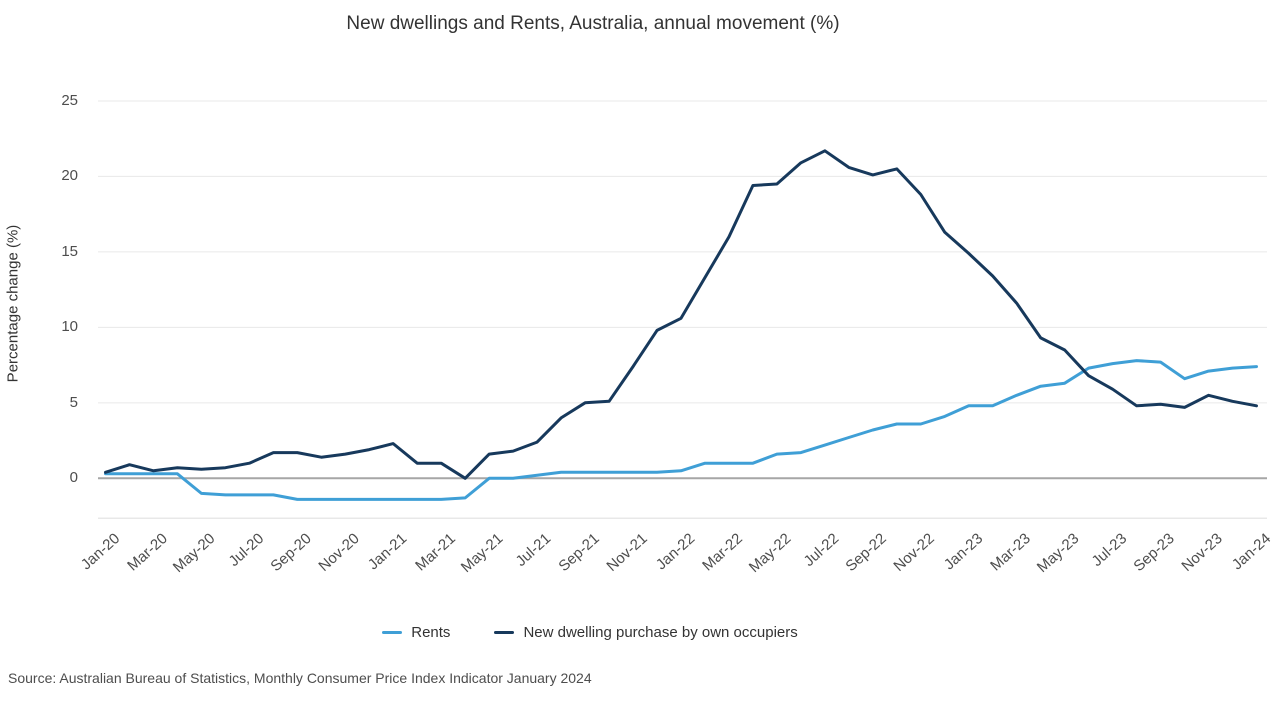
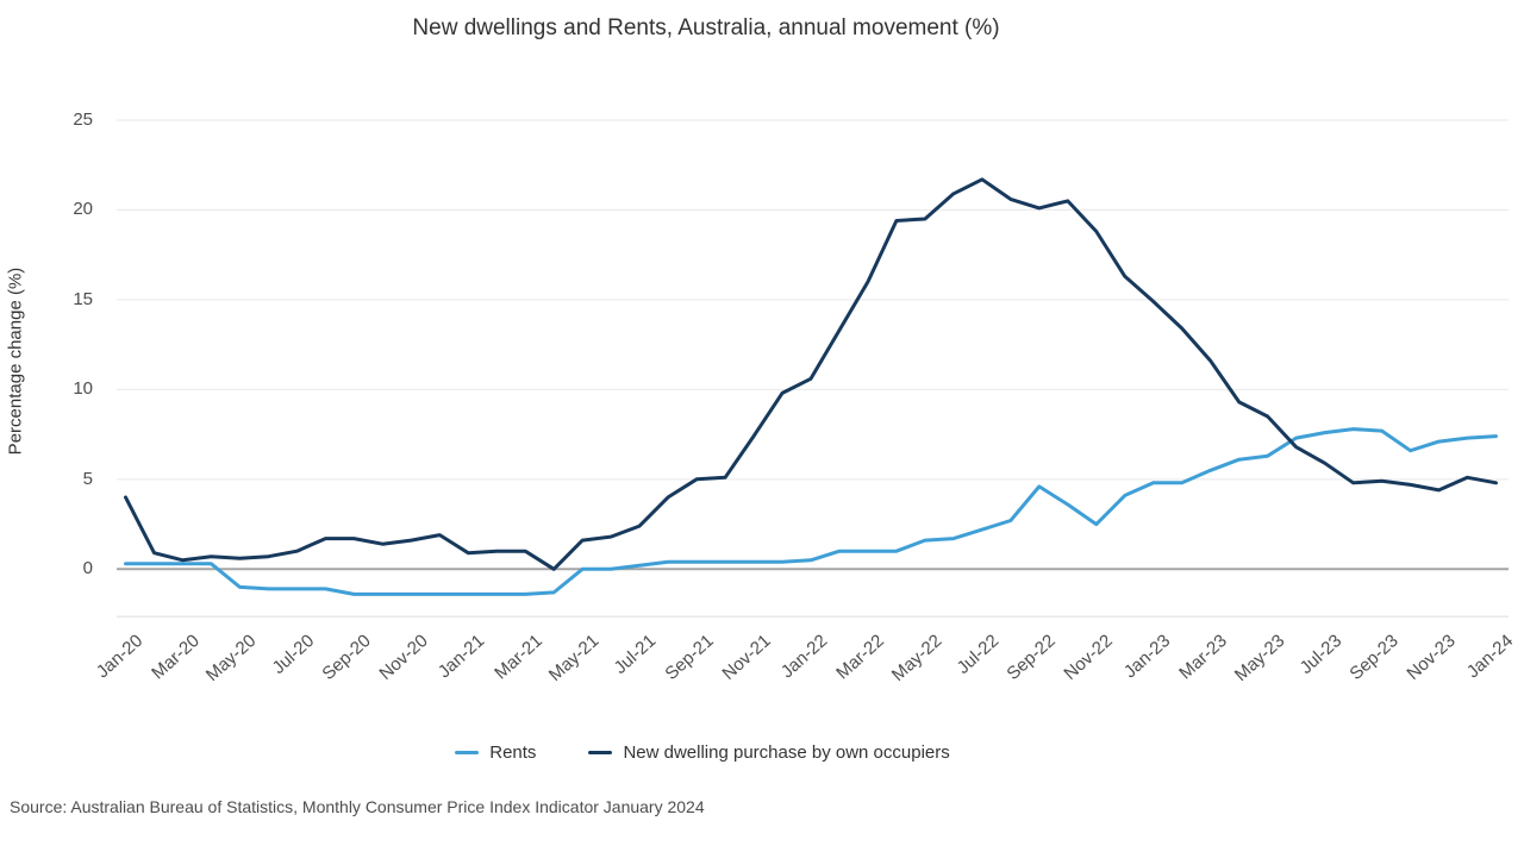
New dwelling purchase by own occupiers/Jan-20: 0.4 -> 4.0
New dwelling purchase by own occupiers/Jan-21: 2.3 -> 0.9
Rents/Sep-22: 3.2 -> 4.6
Rents/Nov-22: 3.6 -> 2.5
New dwelling purchase by own occupiers/Nov-23: 5.5 -> 4.4
